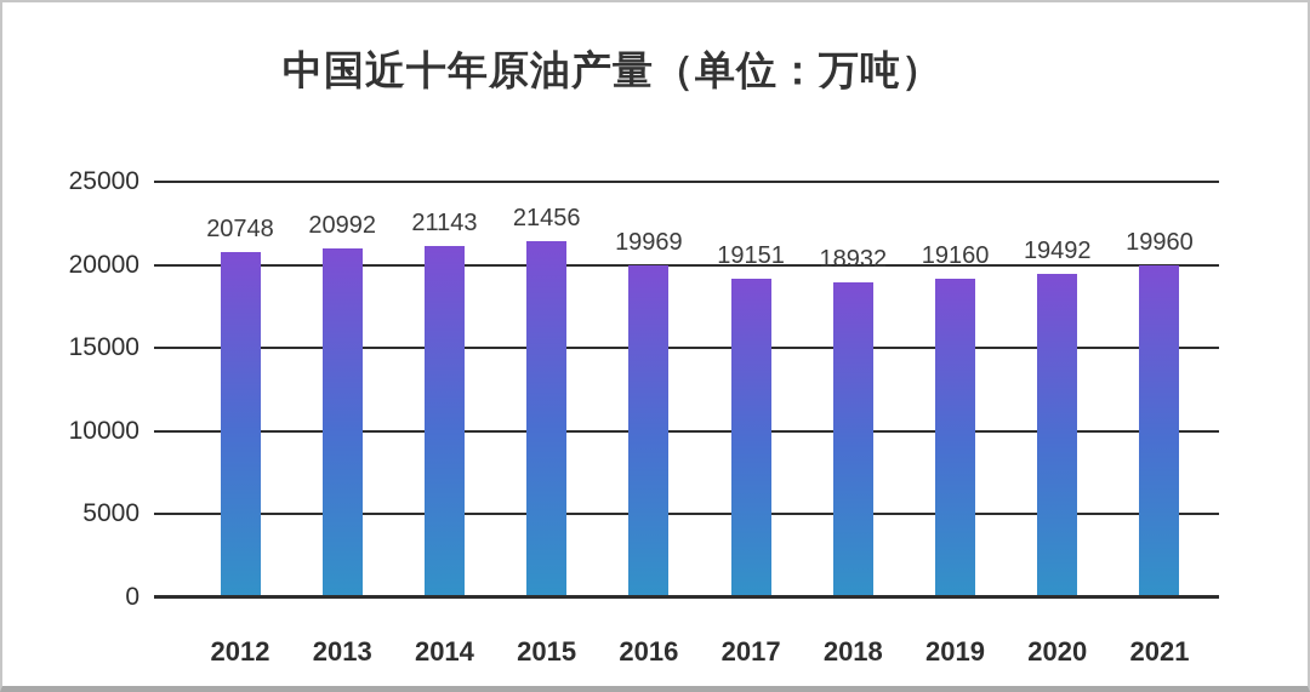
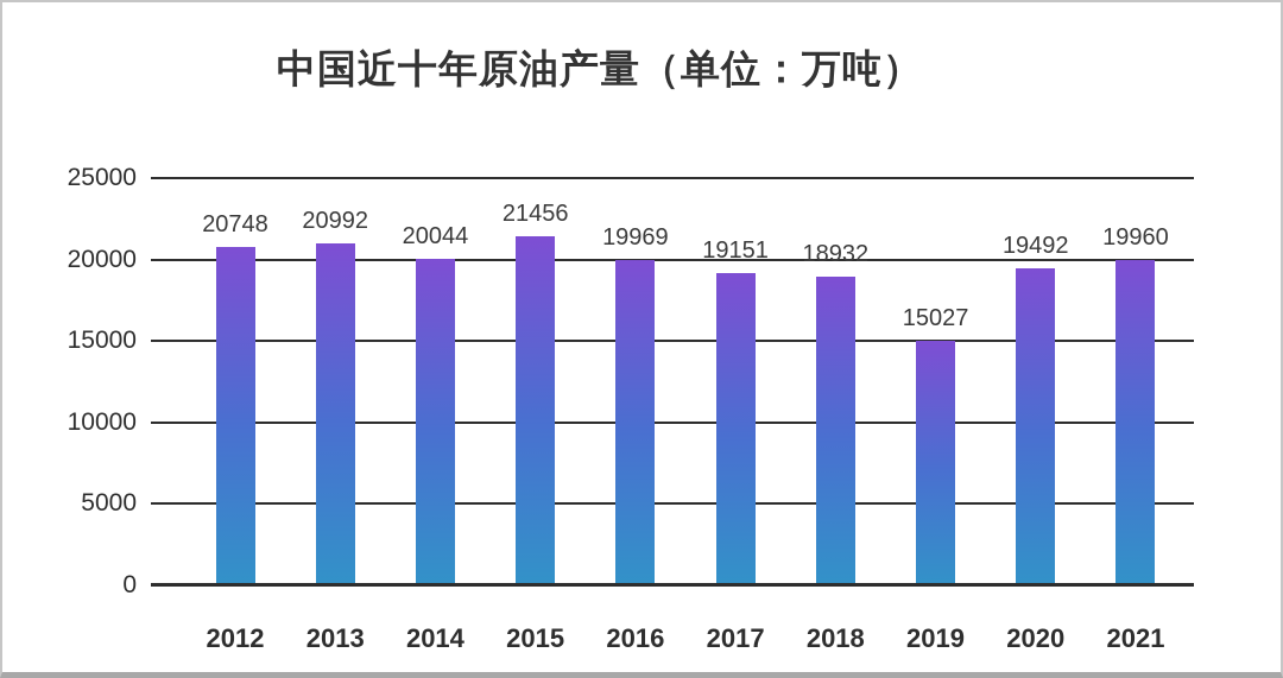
2014: 21143 -> 20044
2019: 19160 -> 15027
